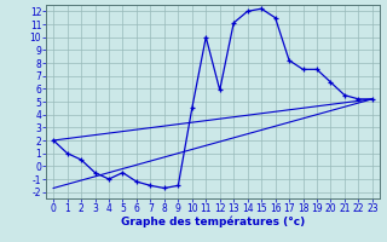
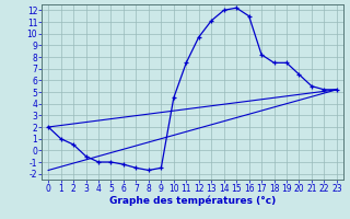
5: -0.5 -> -1.0
11: 10.0 -> 7.5
12: 5.9 -> 9.7
